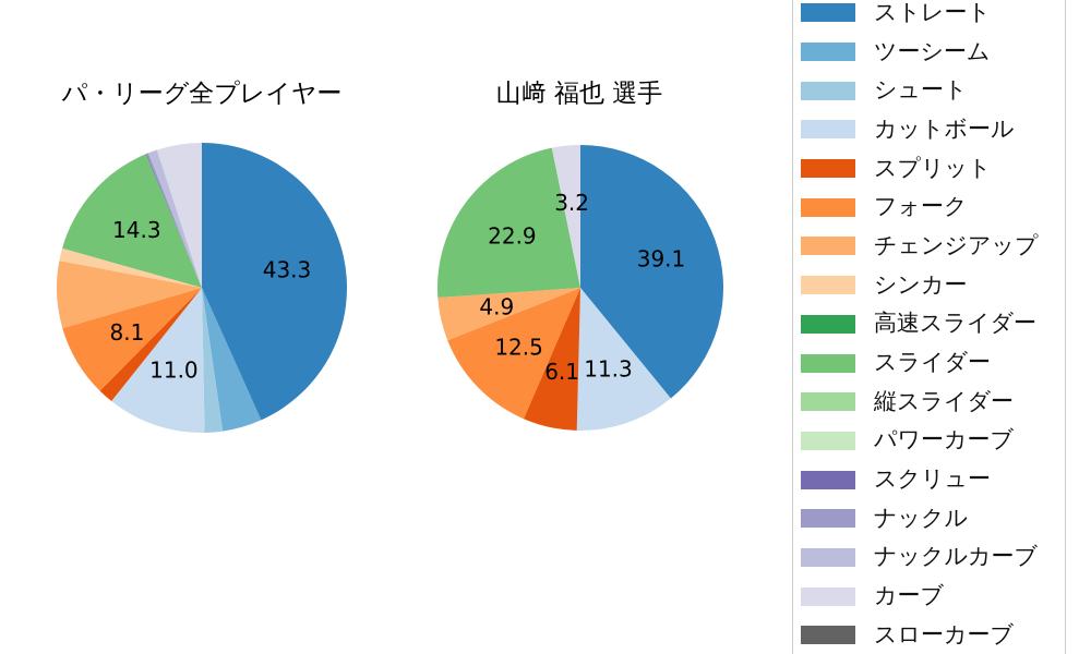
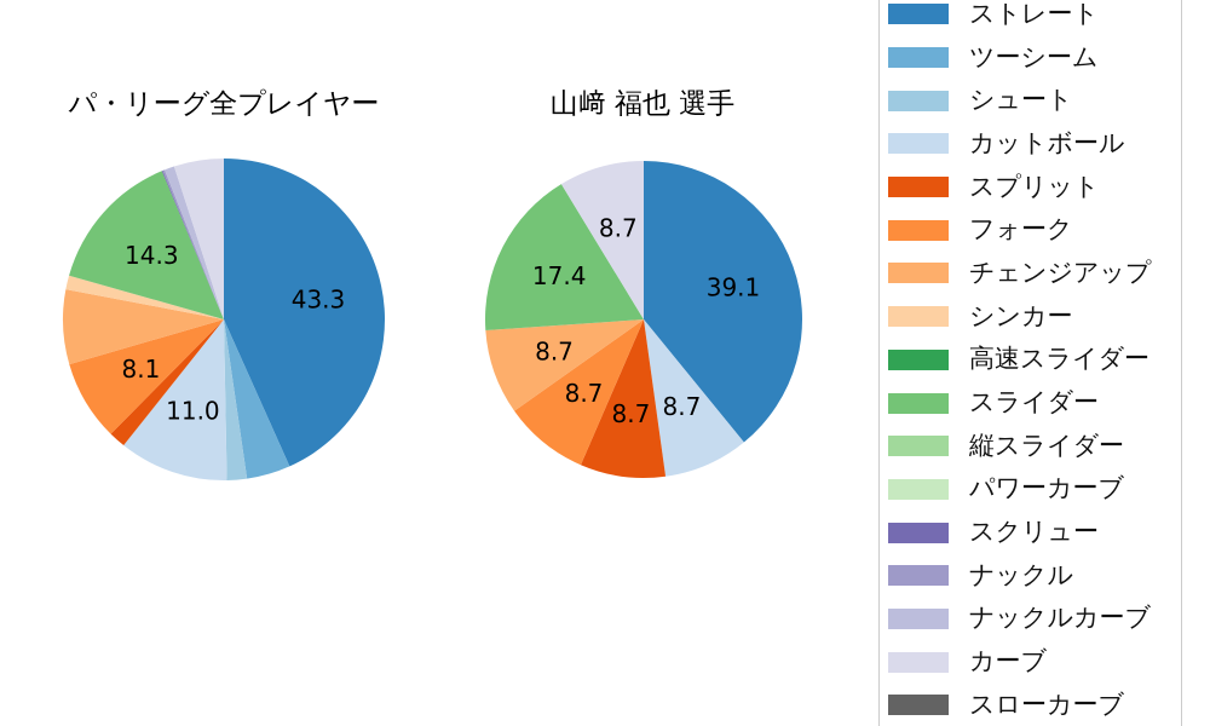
山﨑 福也 選手/カットボール: 11.3 -> 8.7
山﨑 福也 選手/スプリット: 6.1 -> 8.7
山﨑 福也 選手/フォーク: 12.5 -> 8.7
山﨑 福也 選手/チェンジアップ: 4.9 -> 8.7
山﨑 福也 選手/スライダー: 22.9 -> 17.4
山﨑 福也 選手/カーブ: 3.2 -> 8.7
